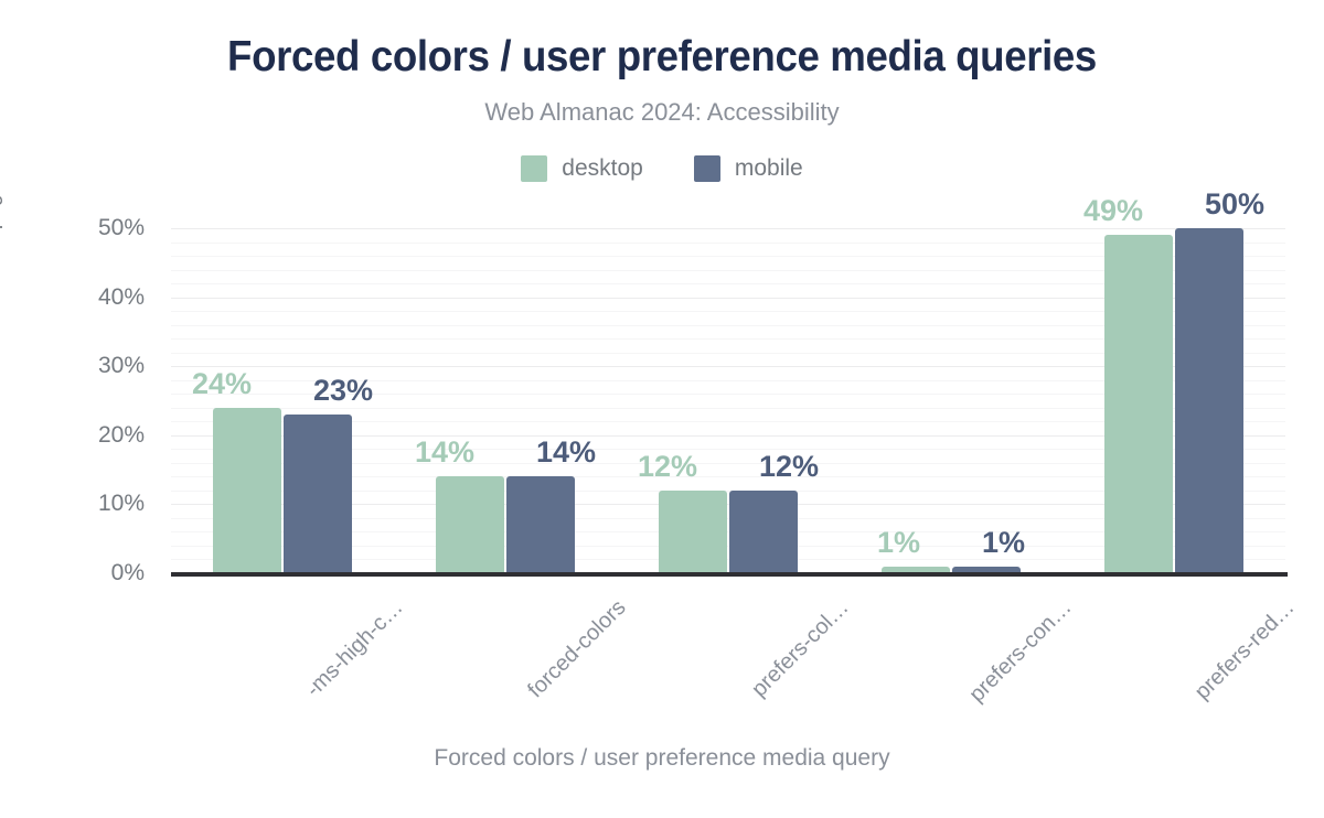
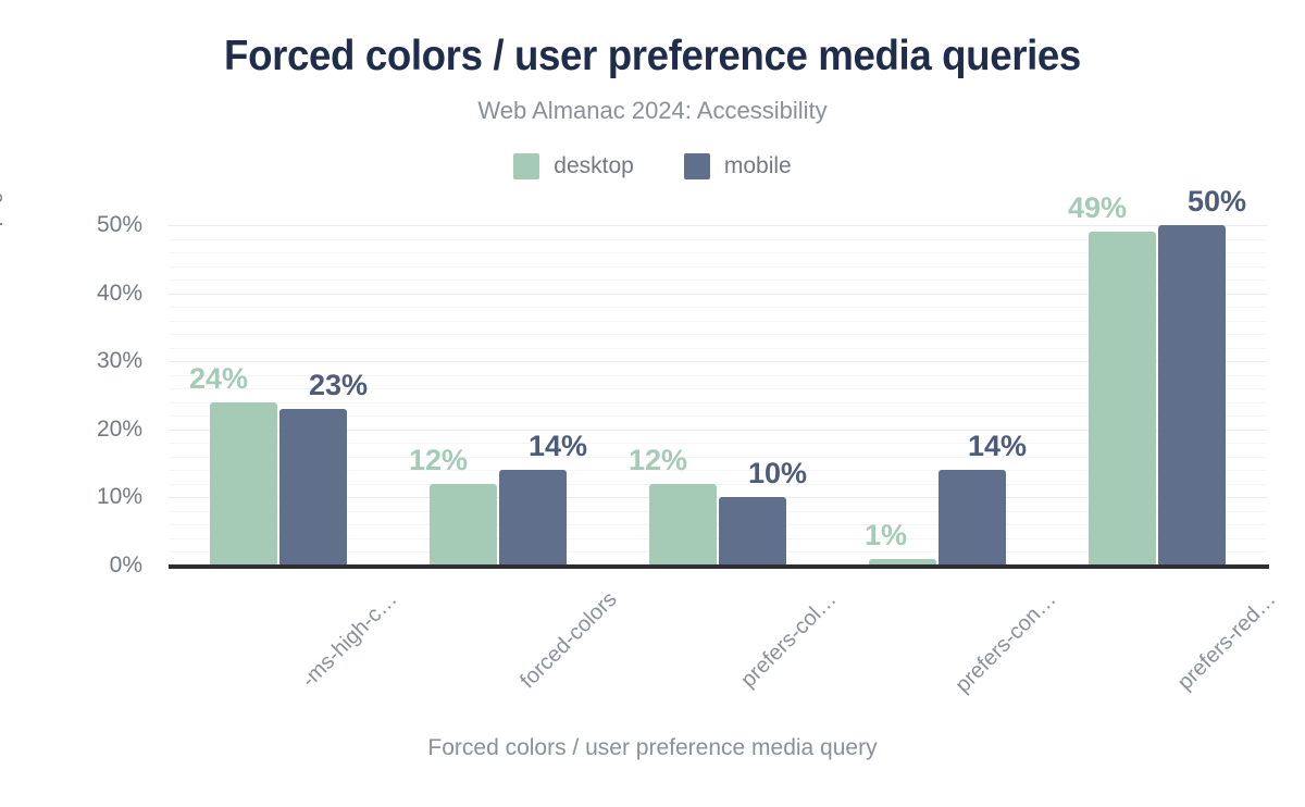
desktop/forced-colors: 14% -> 12%
mobile/prefers-col…: 12% -> 10%
mobile/prefers-con…: 1% -> 14%
